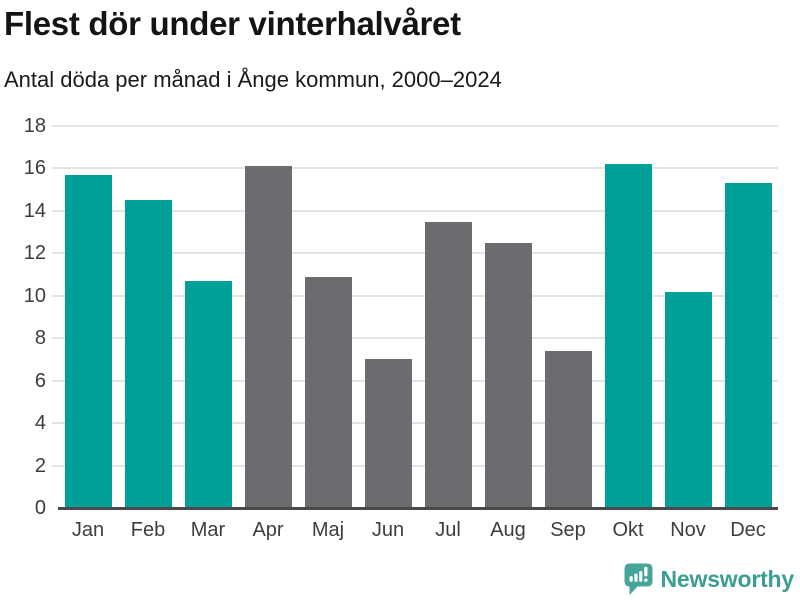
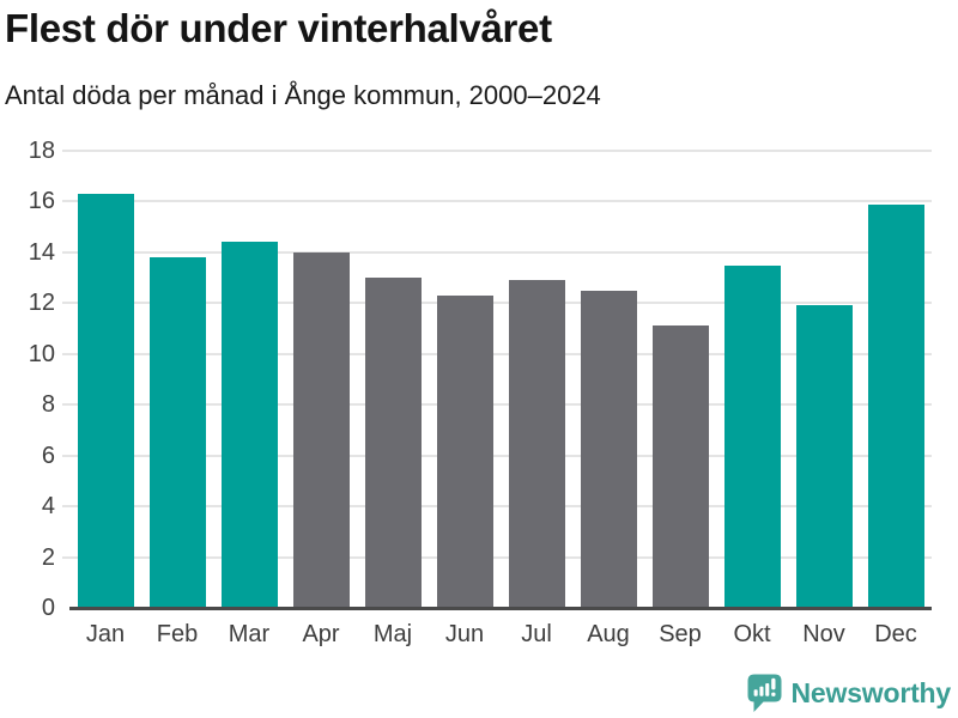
Jan: 15.7 -> 16.3
Feb: 14.5 -> 13.8
Mar: 10.7 -> 14.4
Apr: 16.1 -> 14.0
Maj: 10.9 -> 13.0
Jun: 7.0 -> 12.3
Jul: 13.5 -> 12.9
Sep: 7.4 -> 11.1
Okt: 16.2 -> 13.5
Nov: 10.2 -> 11.9
Dec: 15.3 -> 15.9
